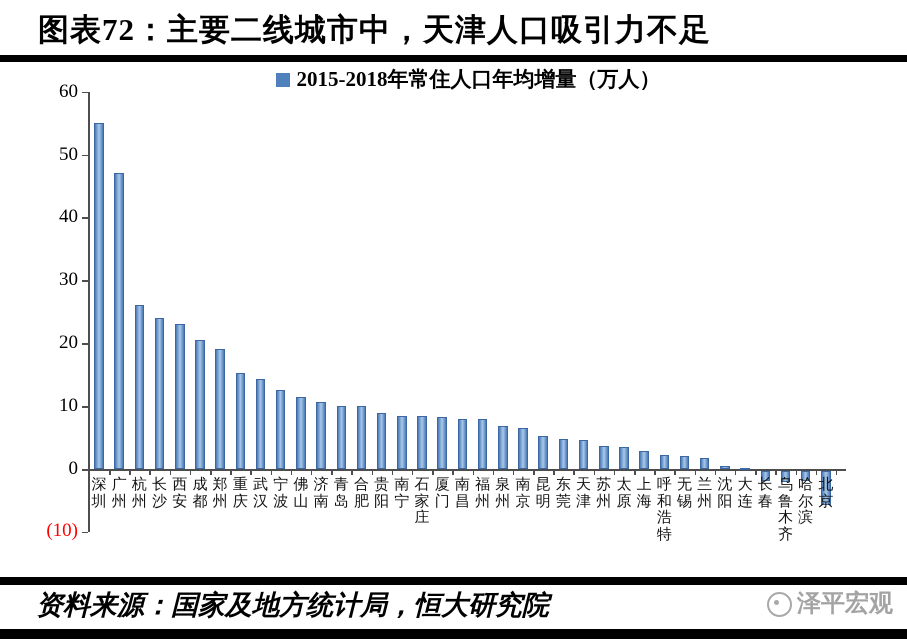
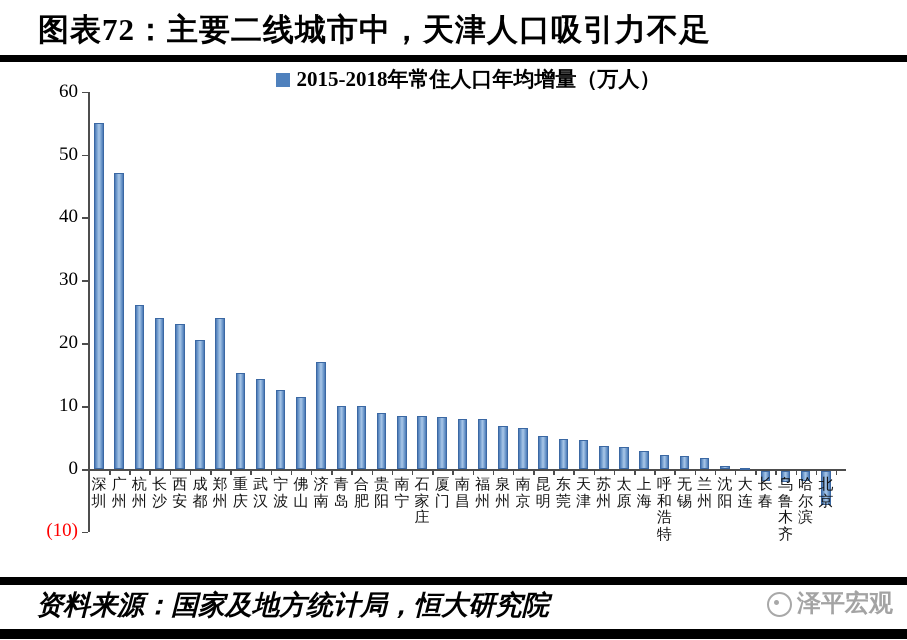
郑州: 19 -> 24
济南: 11 -> 17
